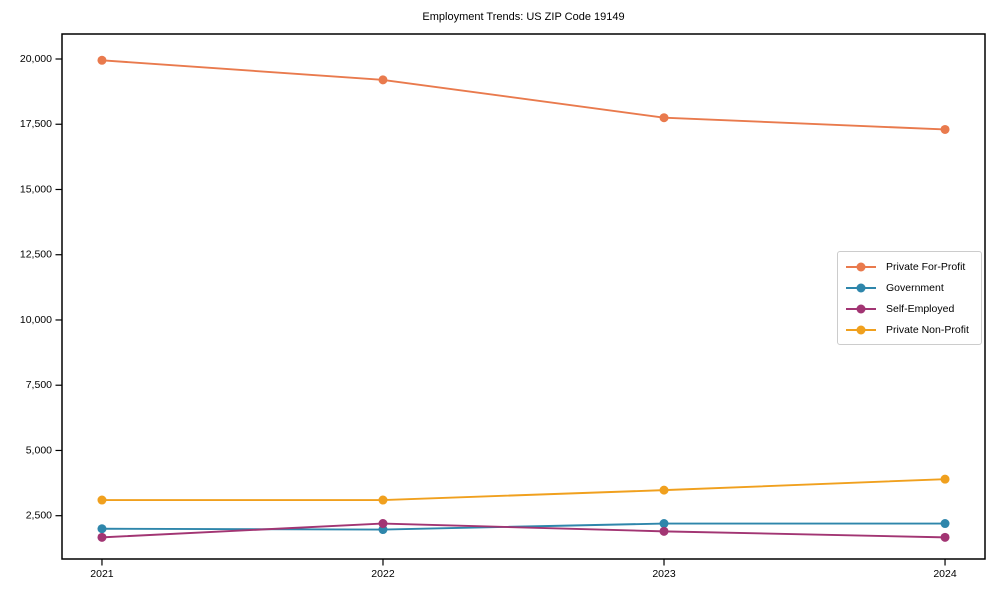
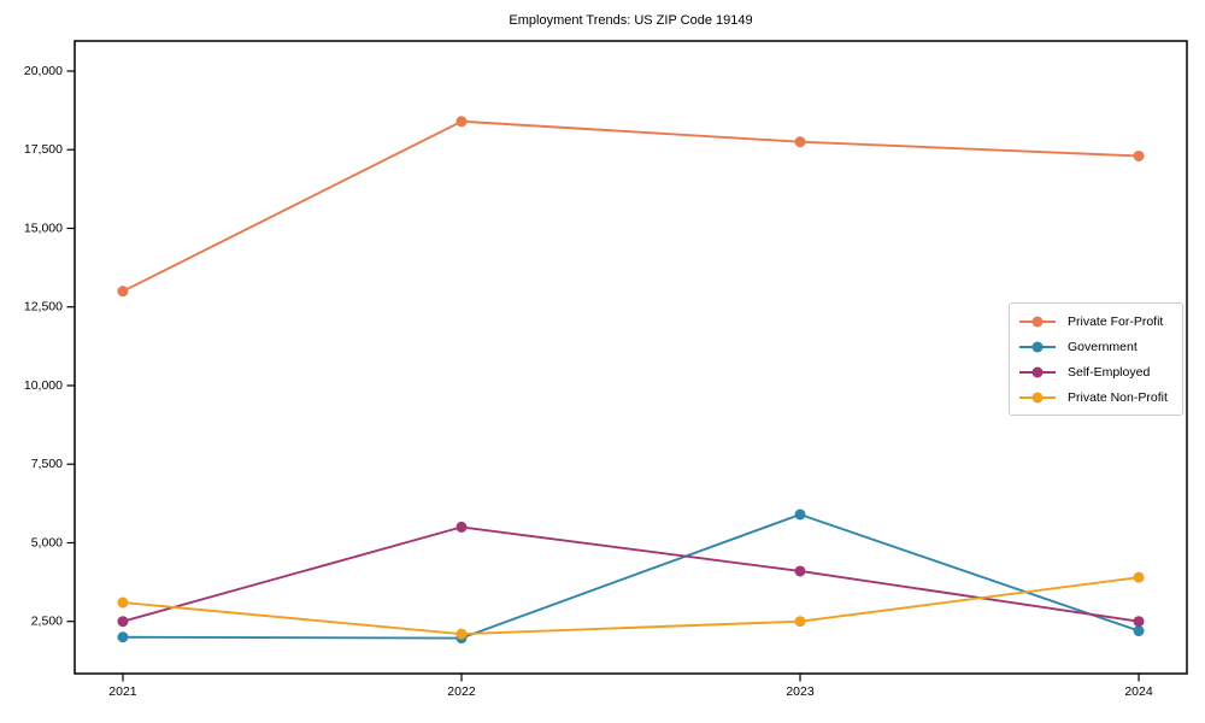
Private For-Profit/2021: 20000 -> 13000
Self-Employed/2021: 1700 -> 2500
Private For-Profit/2022: 19200 -> 18400
Self-Employed/2022: 2200 -> 5500
Private Non-Profit/2022: 3100 -> 2100
Government/2023: 2200 -> 5900
Self-Employed/2023: 1900 -> 4100
Private Non-Profit/2023: 3500 -> 2500
Self-Employed/2024: 1700 -> 2500
